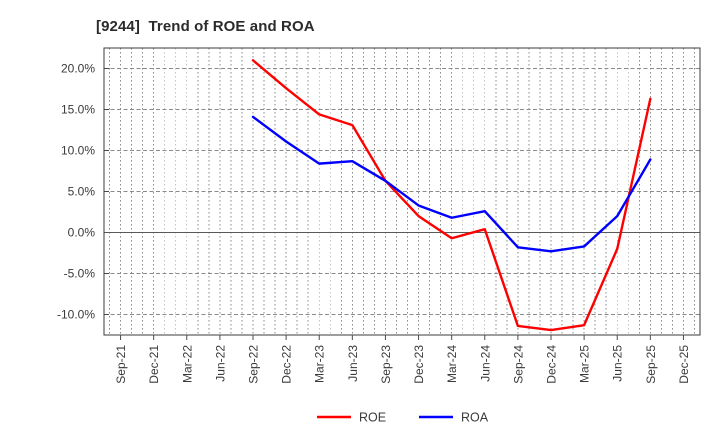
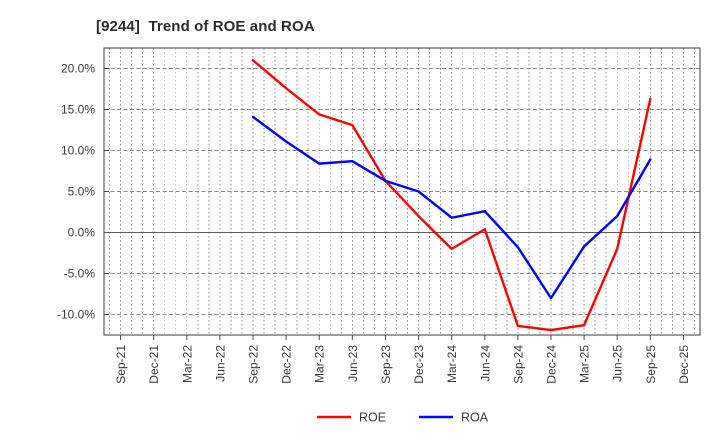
ROA/Dec-23: 3% -> 5%
ROE/Mar-24: -1% -> -2%
ROA/Dec-24: -2% -> -8%
